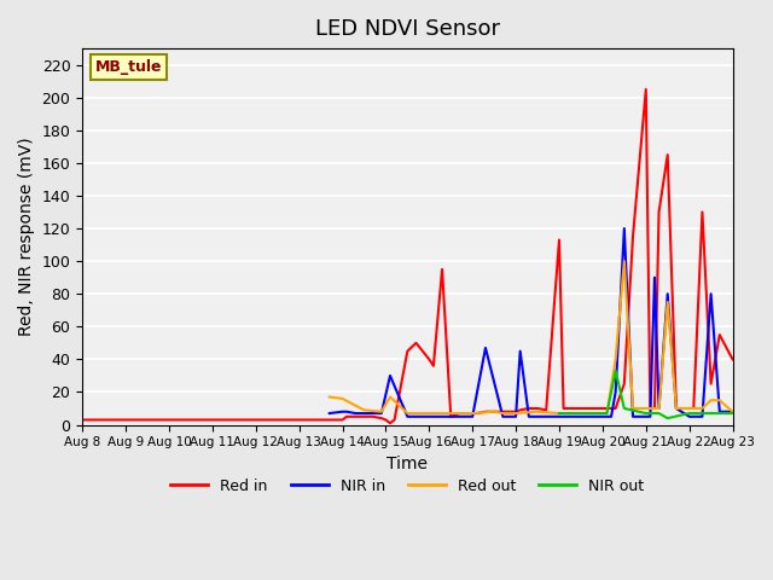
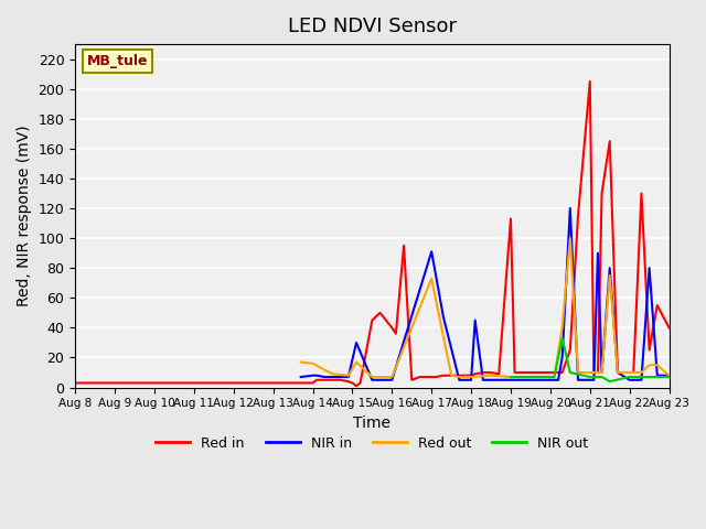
NIR in/Aug 17: 5 -> 91
Red out/Aug 17: 7 -> 73
